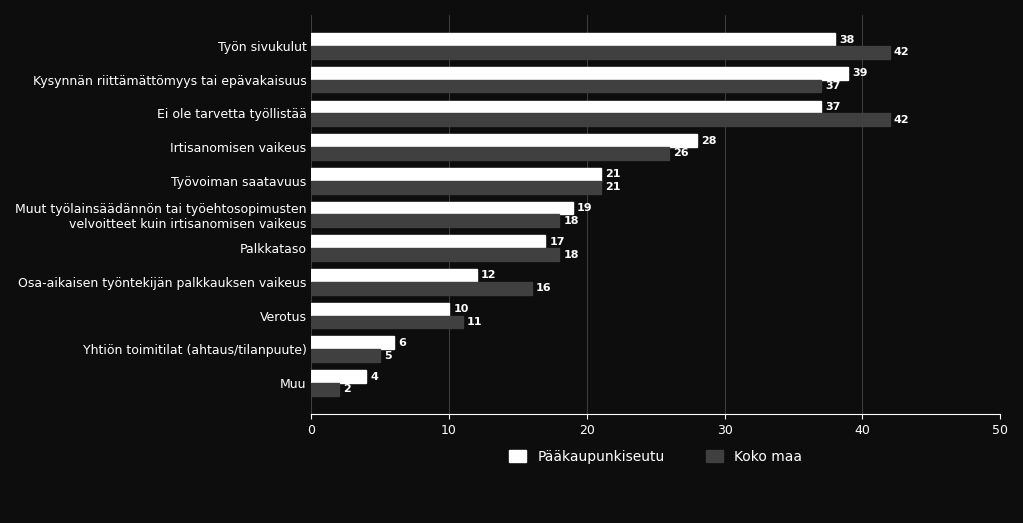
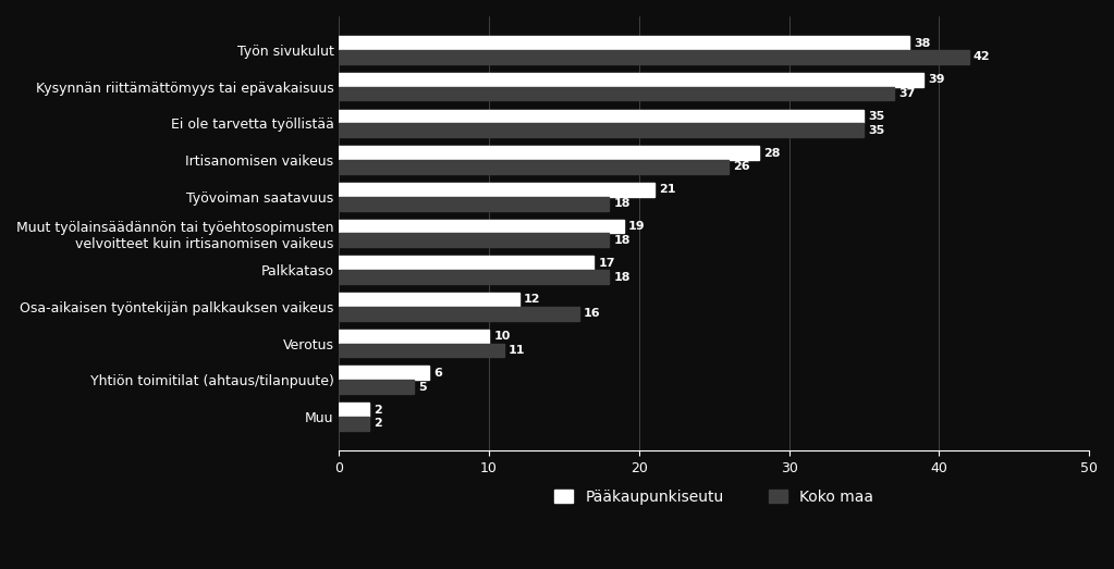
Pääkaupunkiseutu/Ei ole tarvetta työllistää: 37 -> 35
Koko maa/Ei ole tarvetta työllistää: 42 -> 35
Koko maa/Työvoiman saatavuus: 21 -> 18
Pääkaupunkiseutu/Muu: 4 -> 2
